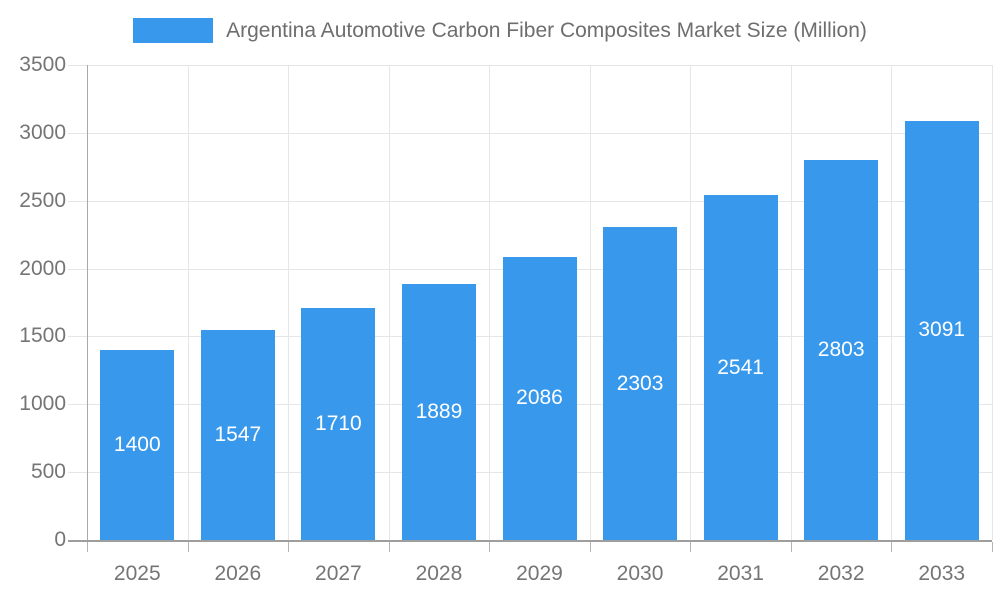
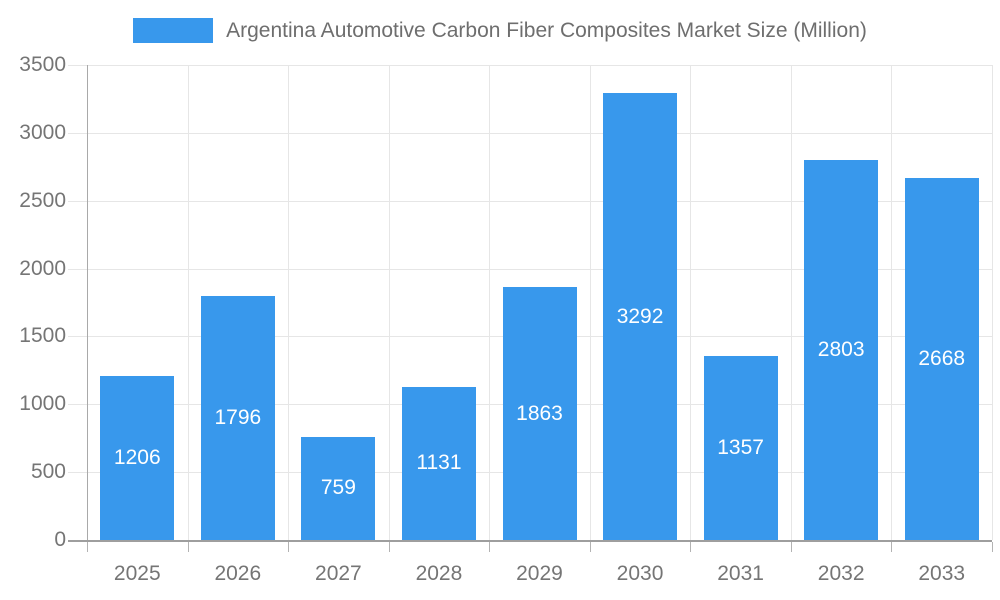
2025: 1400 -> 1206
2026: 1547 -> 1796
2027: 1710 -> 759
2028: 1889 -> 1131
2029: 2086 -> 1863
2030: 2303 -> 3292
2031: 2541 -> 1357
2033: 3091 -> 2668
